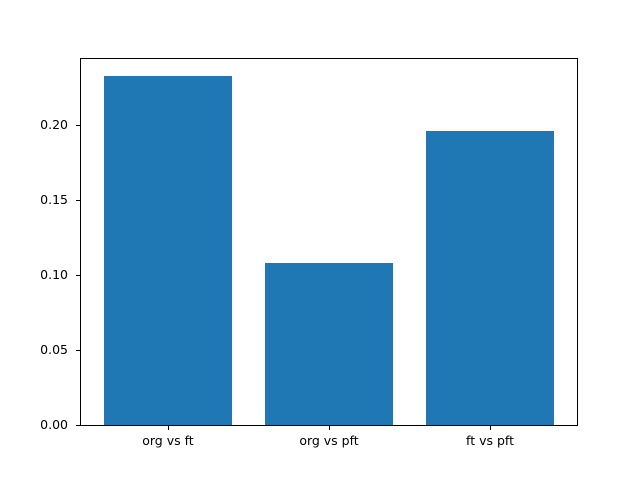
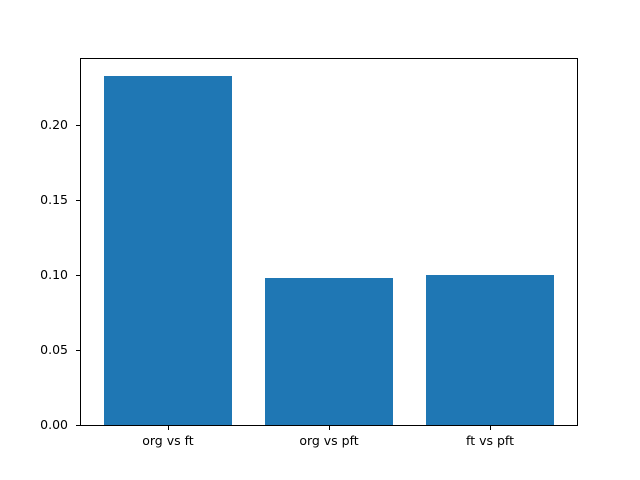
org vs pft: 0.108 -> 0.098
ft vs pft: 0.196 -> 0.100
